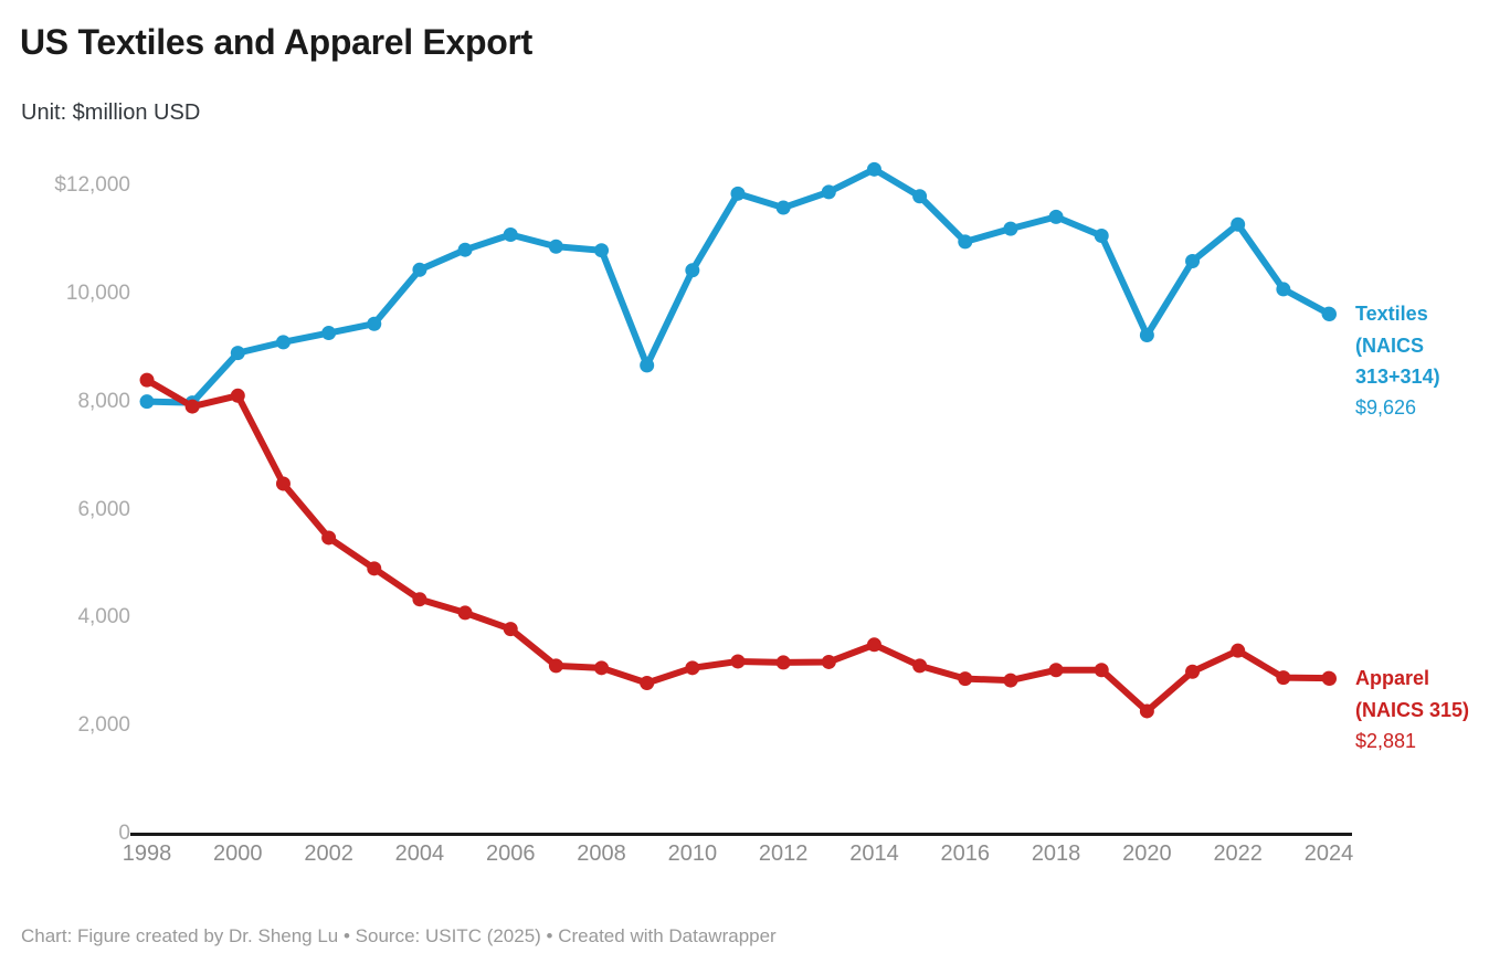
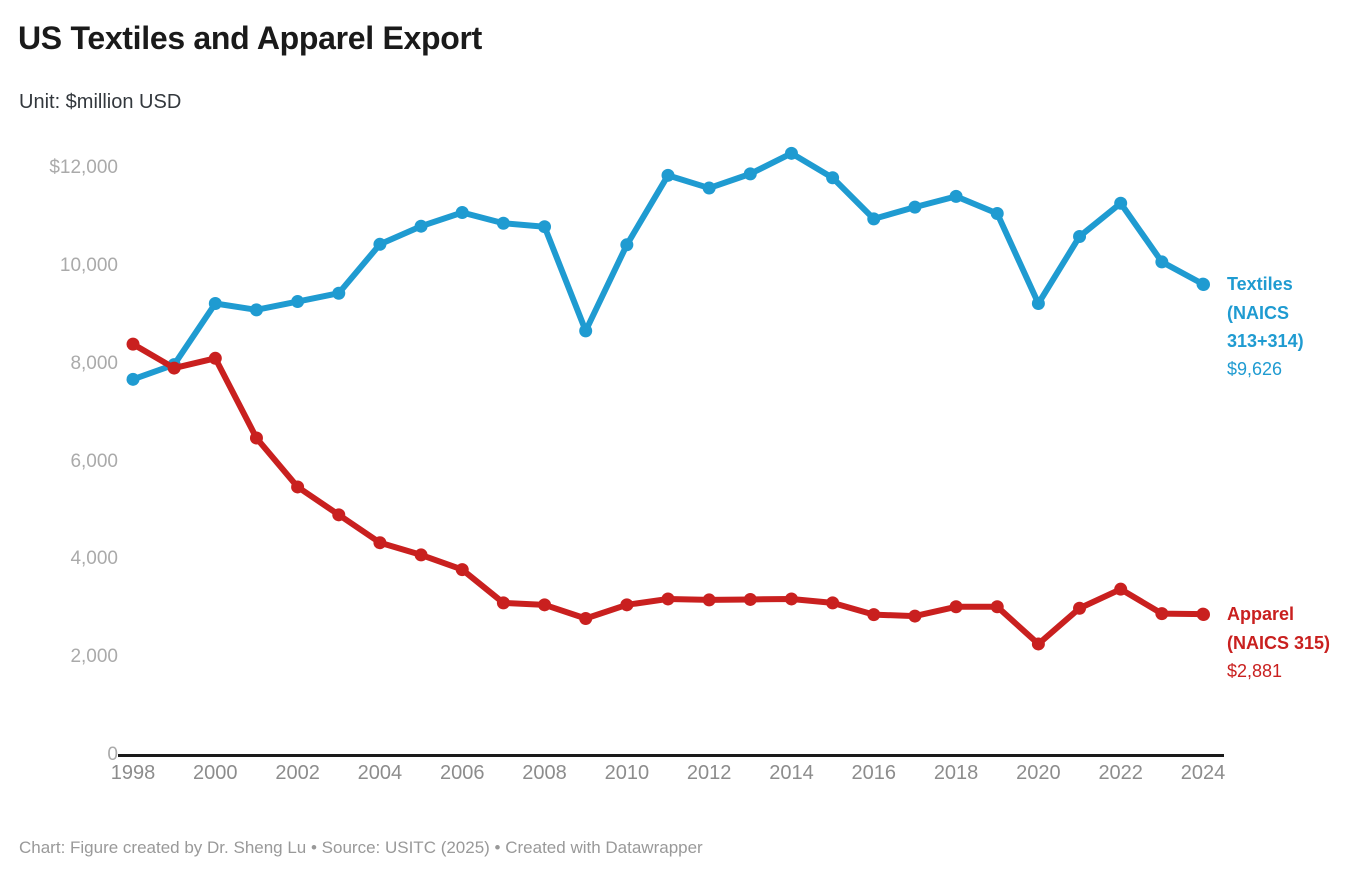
Textiles (NAICS 313+314)/1998: $8000 -> $7700
Textiles (NAICS 313+314)/2000: $8900 -> $9200
Apparel (NAICS 315)/2014: $3500 -> $3200
